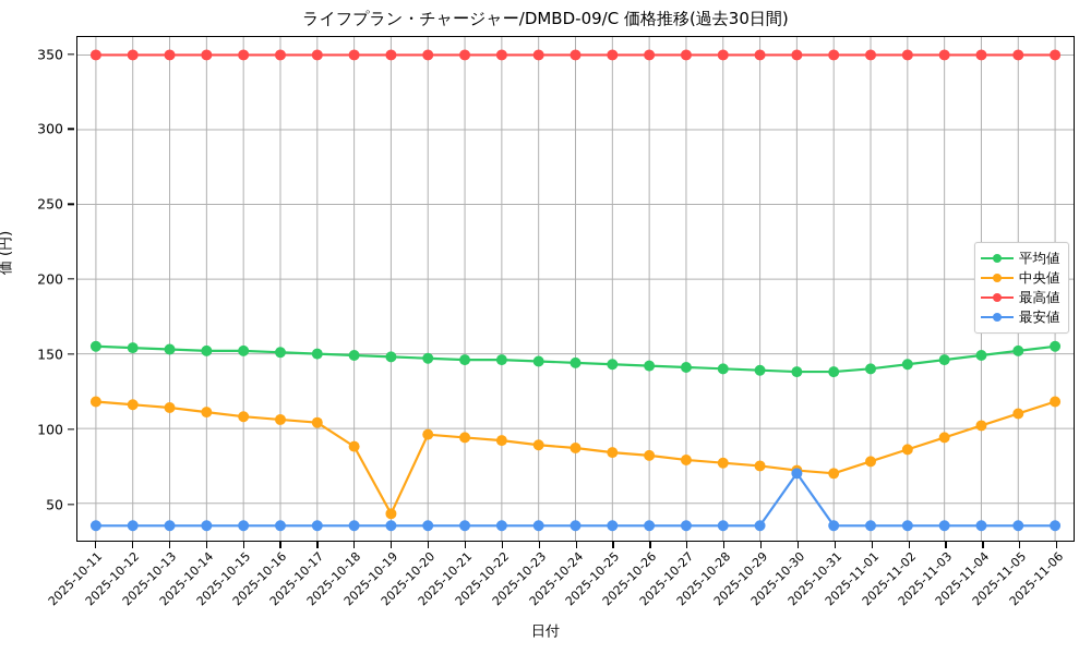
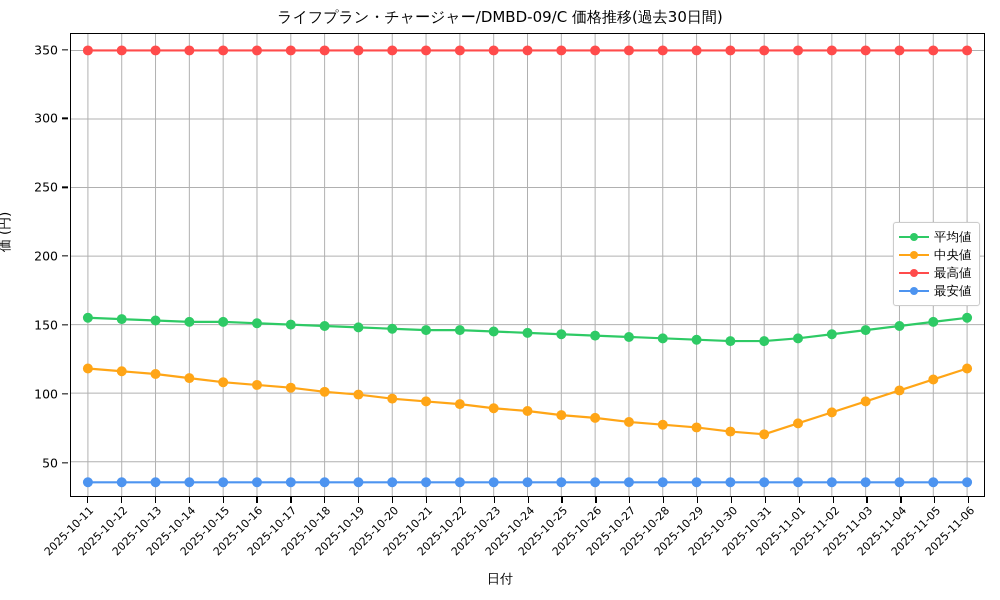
中央値/2025-10-18: 88 -> 101
中央値/2025-10-19: 43 -> 99
最安値/2025-10-30: 70 -> 35
